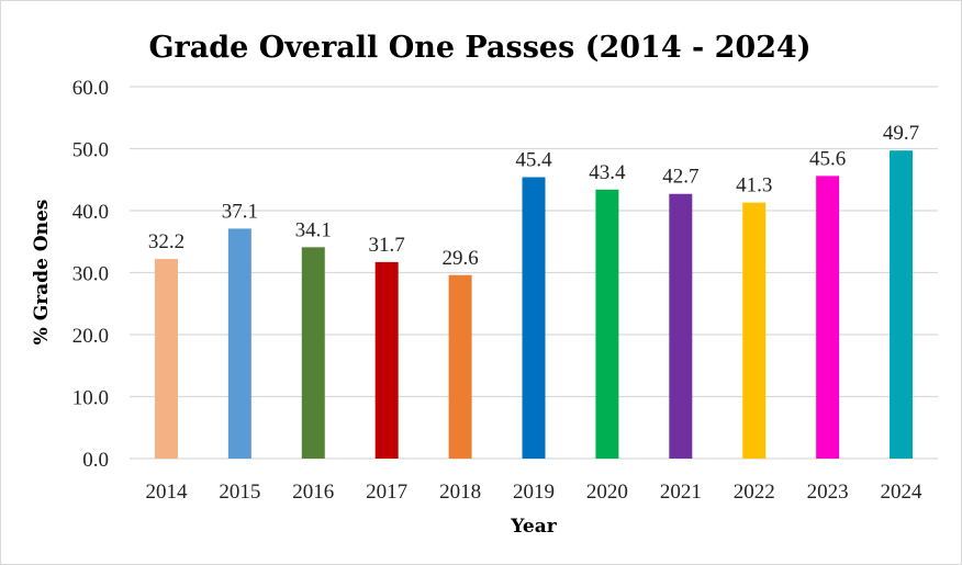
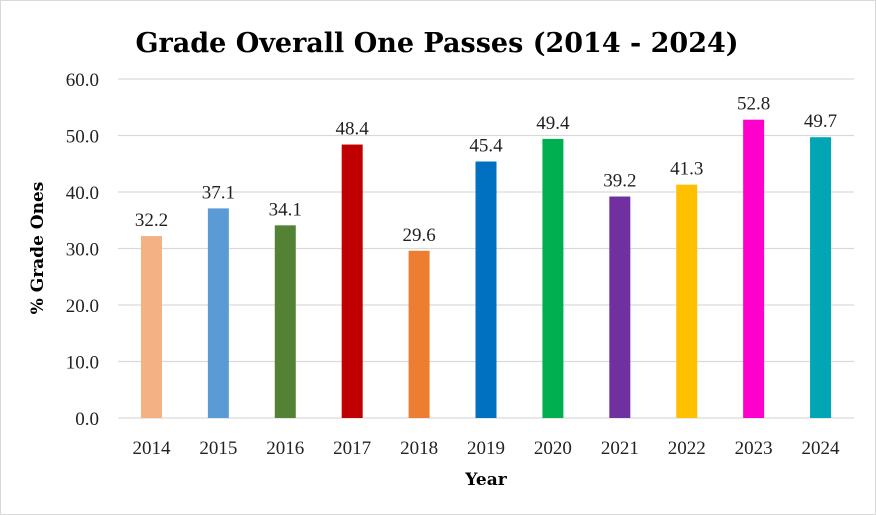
2017: 31.7 -> 48.4
2020: 43.4 -> 49.4
2021: 42.7 -> 39.2
2023: 45.6 -> 52.8
